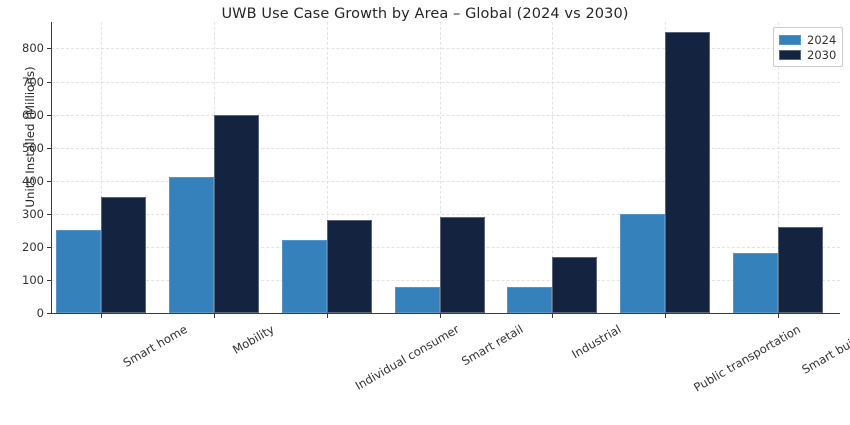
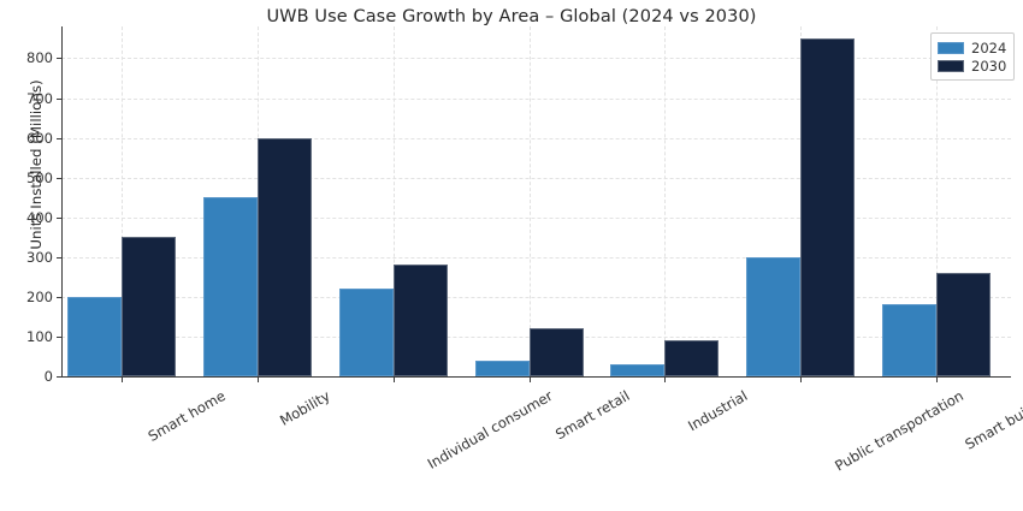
2024/Smart home: 250 -> 200
2024/Mobility: 410 -> 450
2024/Smart retail: 80 -> 40
2030/Smart retail: 290 -> 120
2024/Industrial: 80 -> 30
2030/Industrial: 170 -> 90
